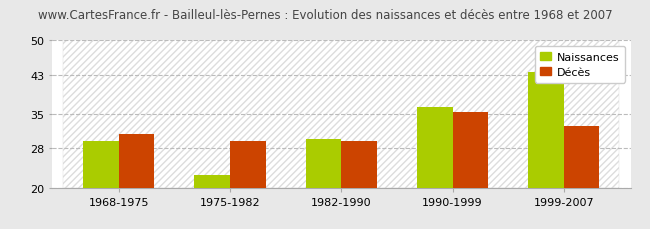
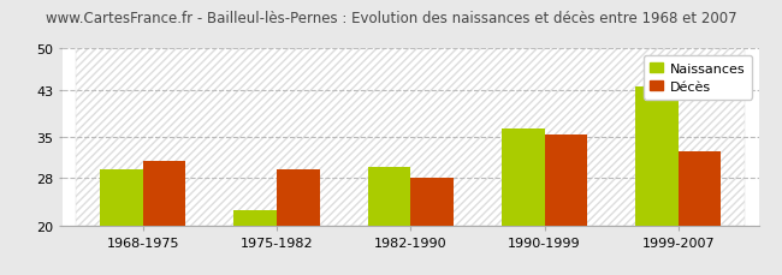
Décès/1982-1990: 29.5 -> 28.0
